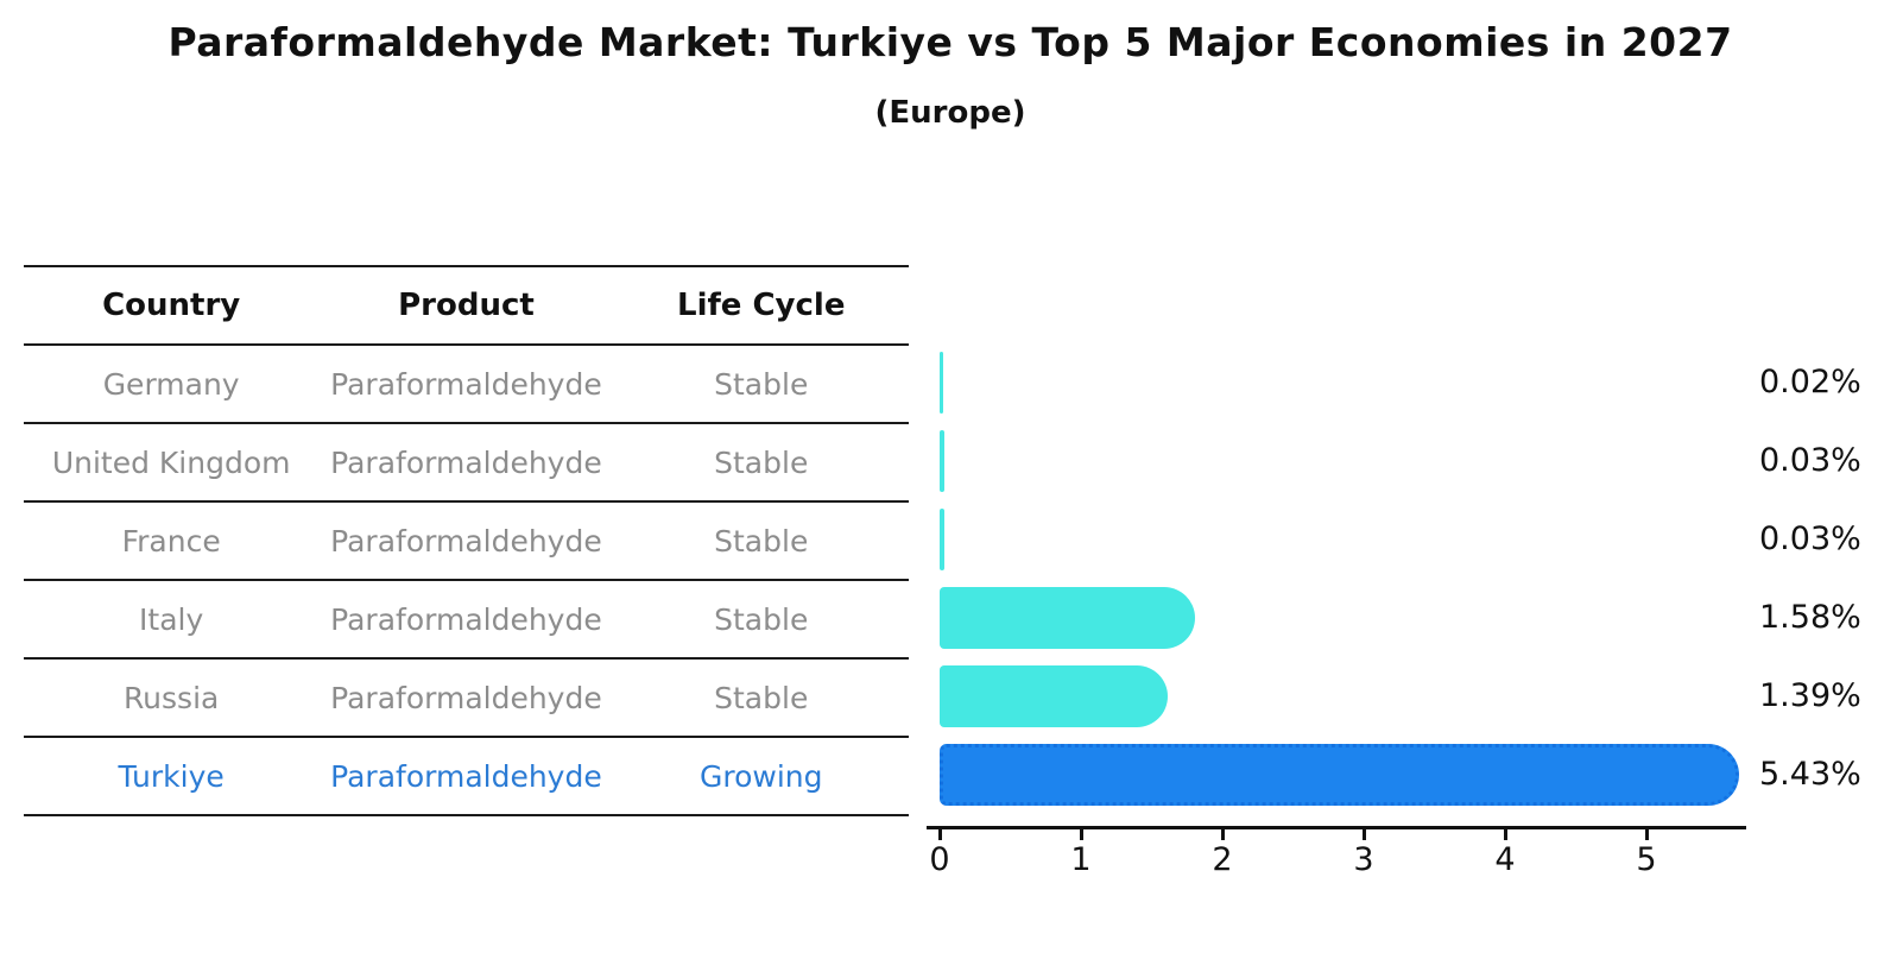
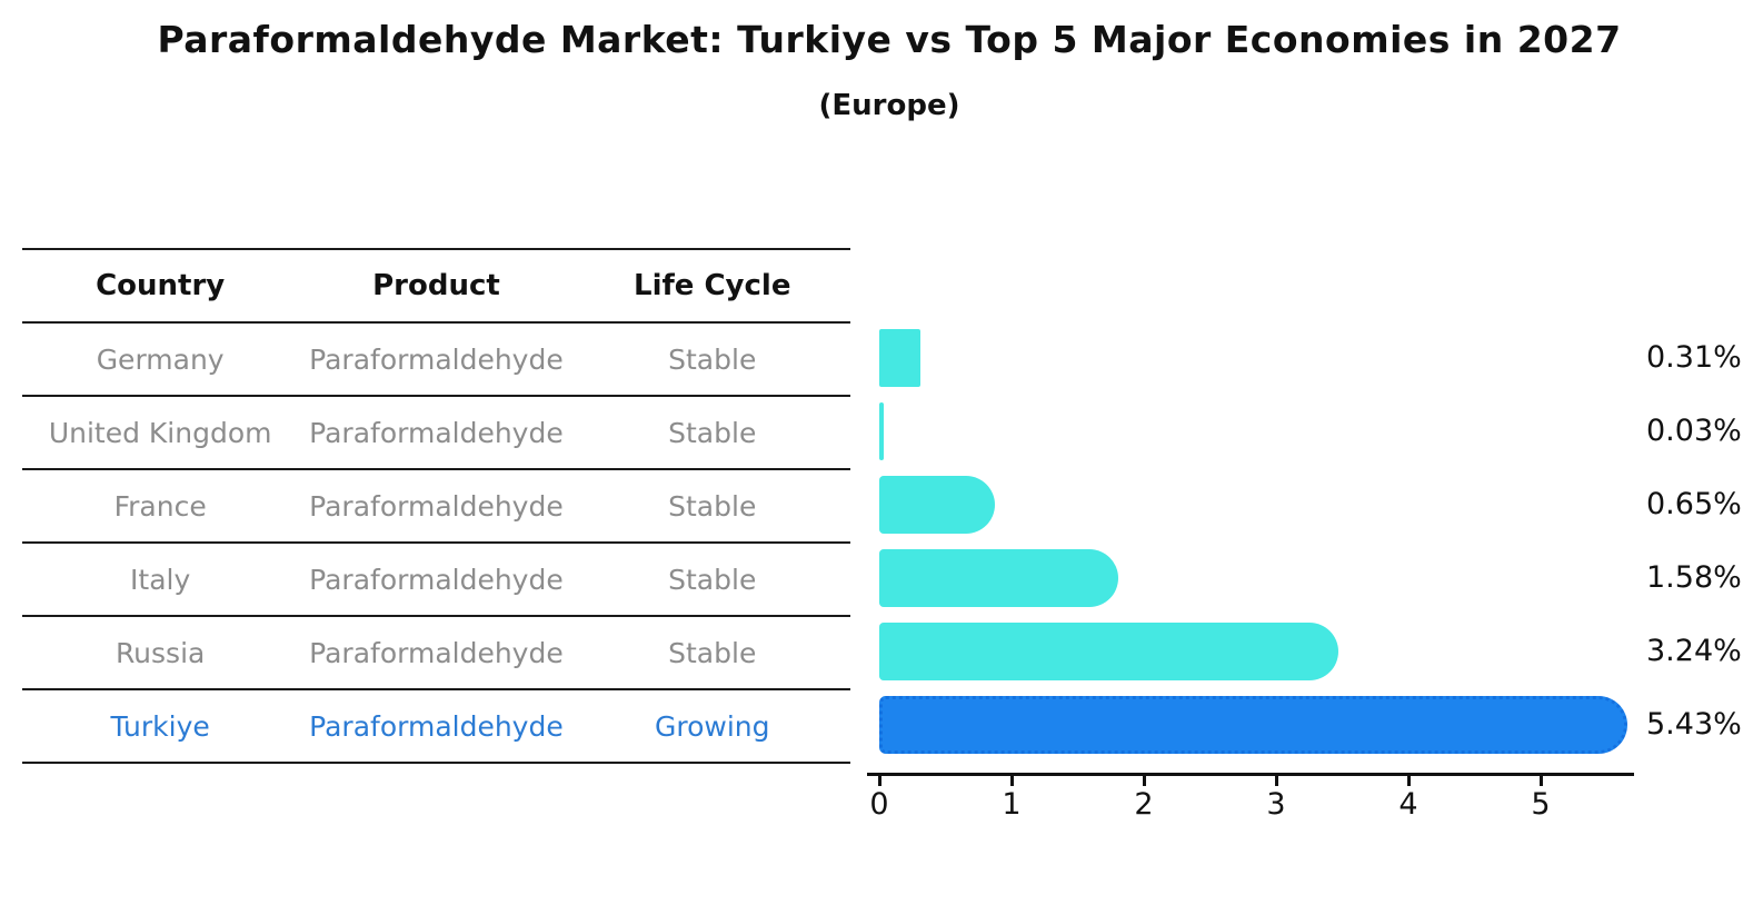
Germany: 0.02% -> 0.31%
France: 0.03% -> 0.65%
Russia: 1.39% -> 3.24%
